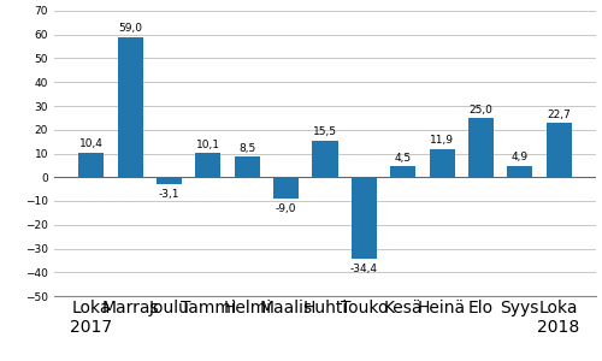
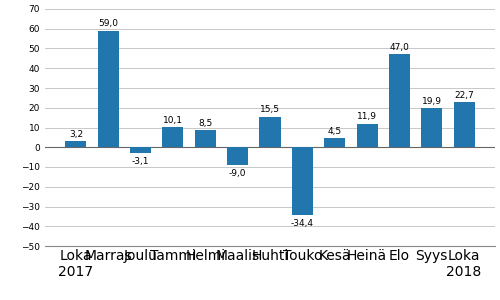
Loka 2017: 10,4 -> 3,2
Elo: 25,0 -> 47,0
Syys: 4,9 -> 19,9
